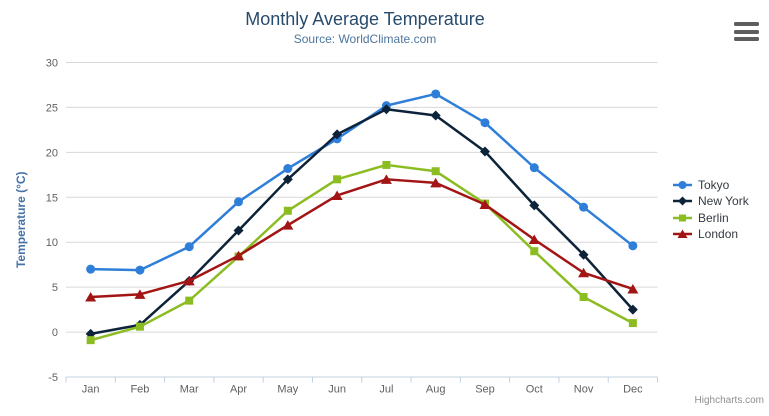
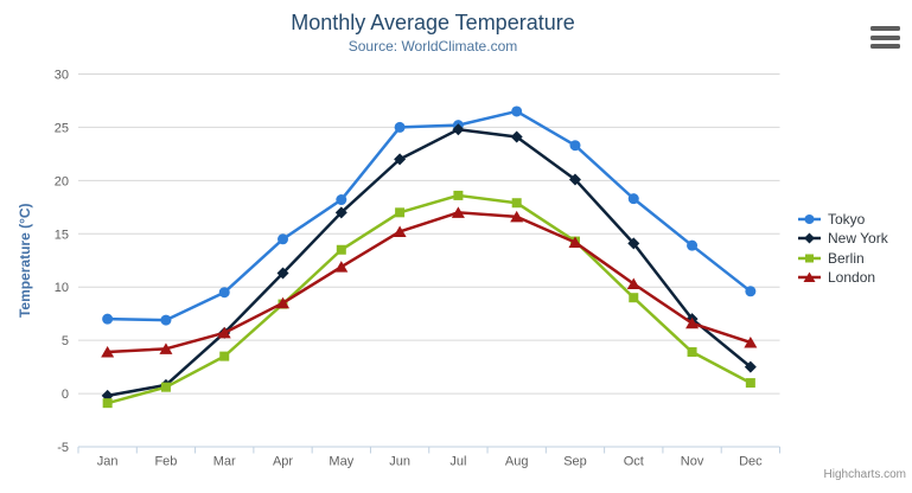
Tokyo/Jun: 22 -> 25
New York/Nov: 9 -> 7
